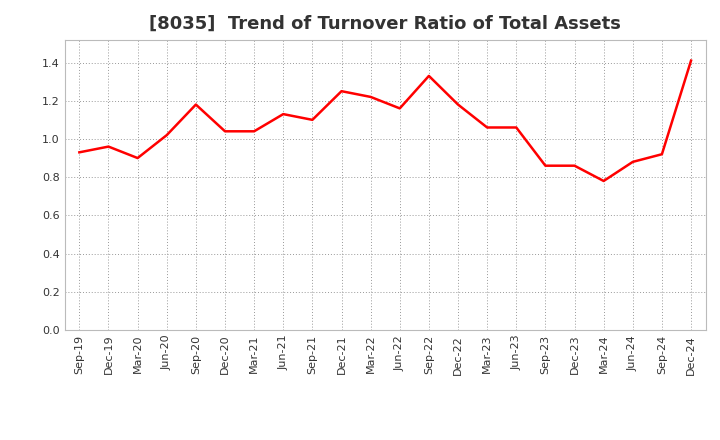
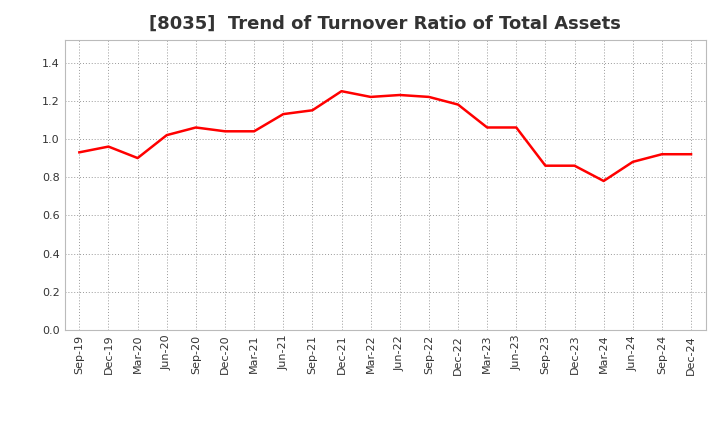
Sep-20: 1.18 -> 1.06
Sep-21: 1.10 -> 1.15
Jun-22: 1.16 -> 1.23
Sep-22: 1.33 -> 1.22
Dec-24: 1.41 -> 0.92
